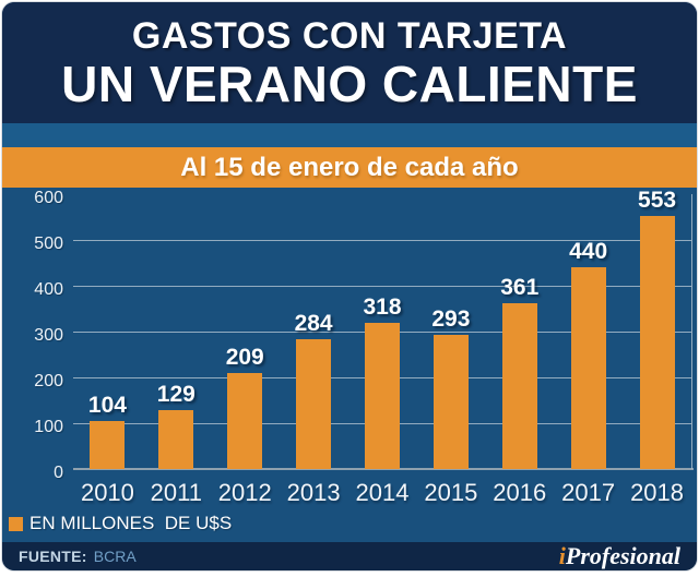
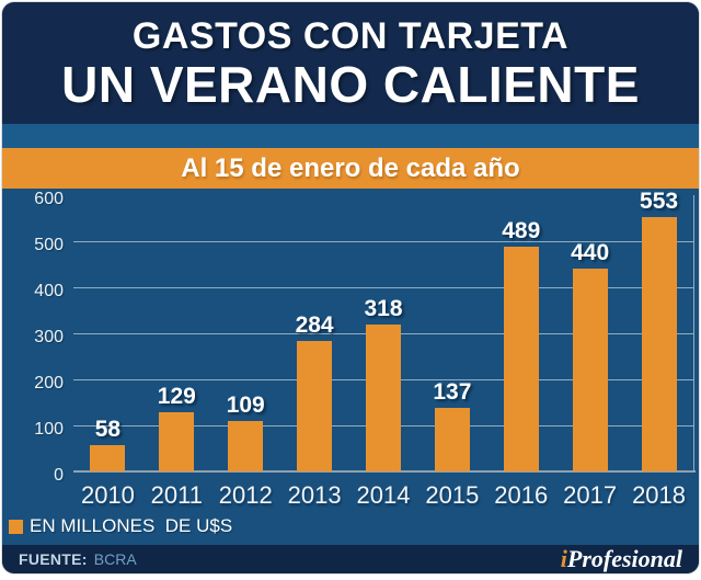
2010: 104 -> 58
2012: 209 -> 109
2015: 293 -> 137
2016: 361 -> 489
